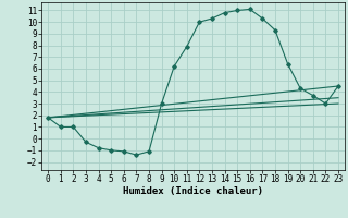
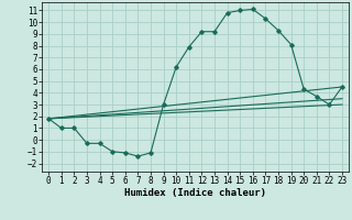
4: -0.8 -> -0.3
12: 10.0 -> 9.2
13: 10.3 -> 9.2
19: 6.4 -> 8.1
